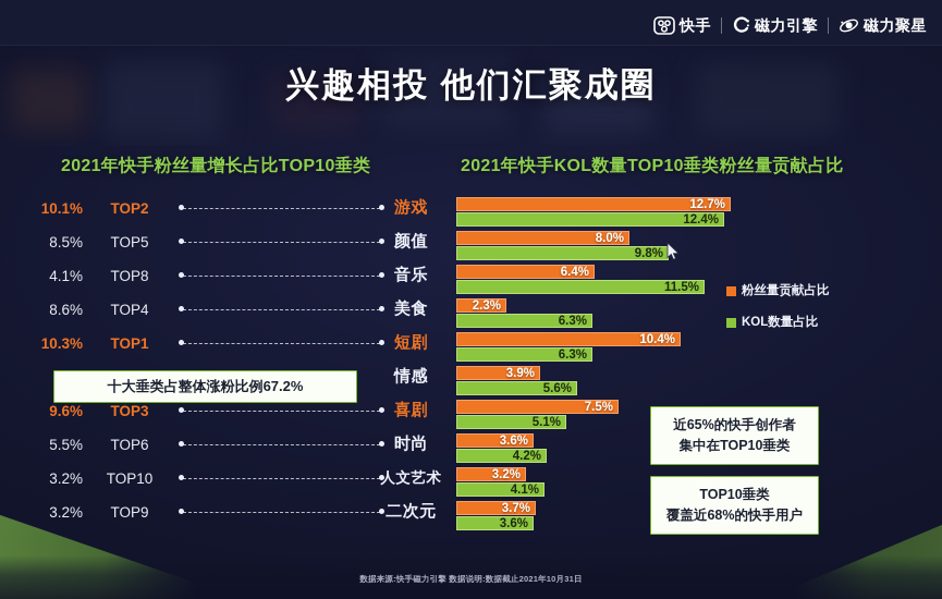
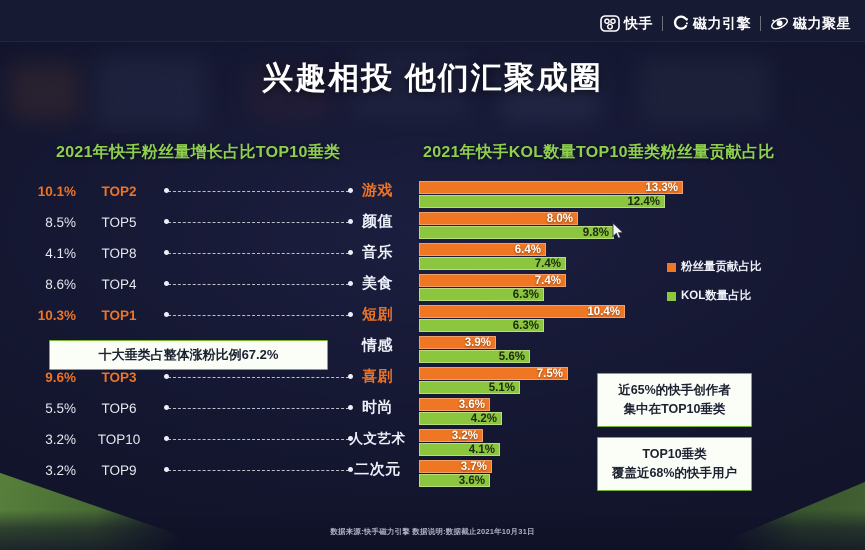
粉丝量贡献占比/游戏: 12.7% -> 13.3%
KOL数量占比/音乐: 11.5% -> 7.4%
粉丝量贡献占比/美食: 2.3% -> 7.4%
